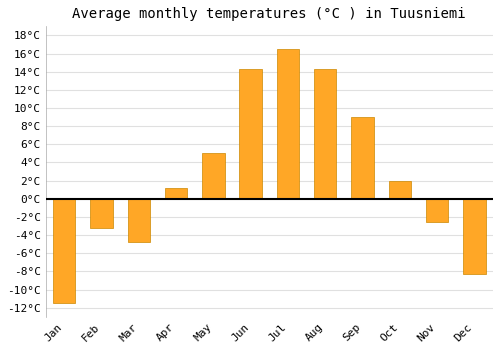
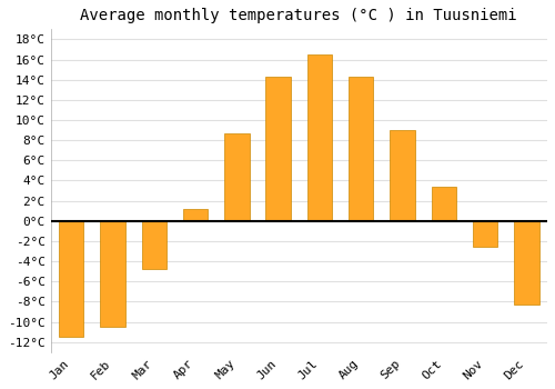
Feb: -3.2°C -> -10.5°C
May: 5.0°C -> 8.7°C
Oct: 2.0°C -> 3.4°C
